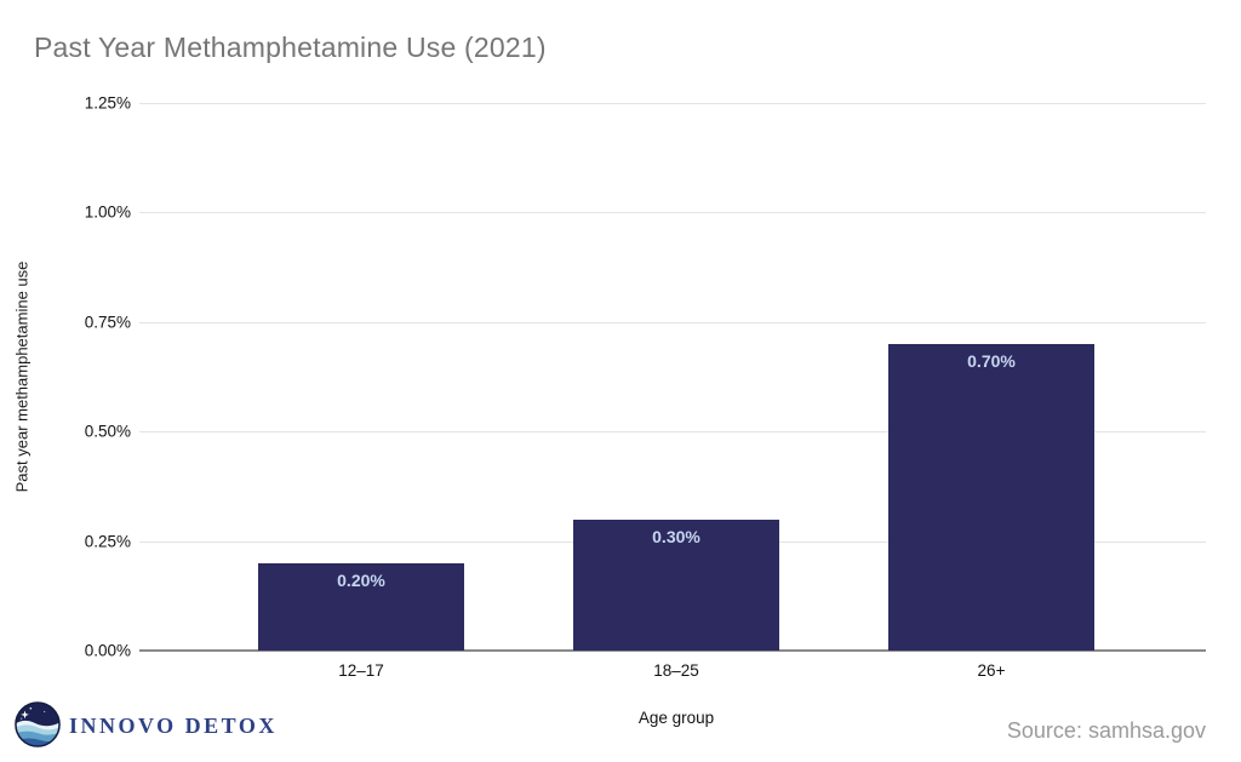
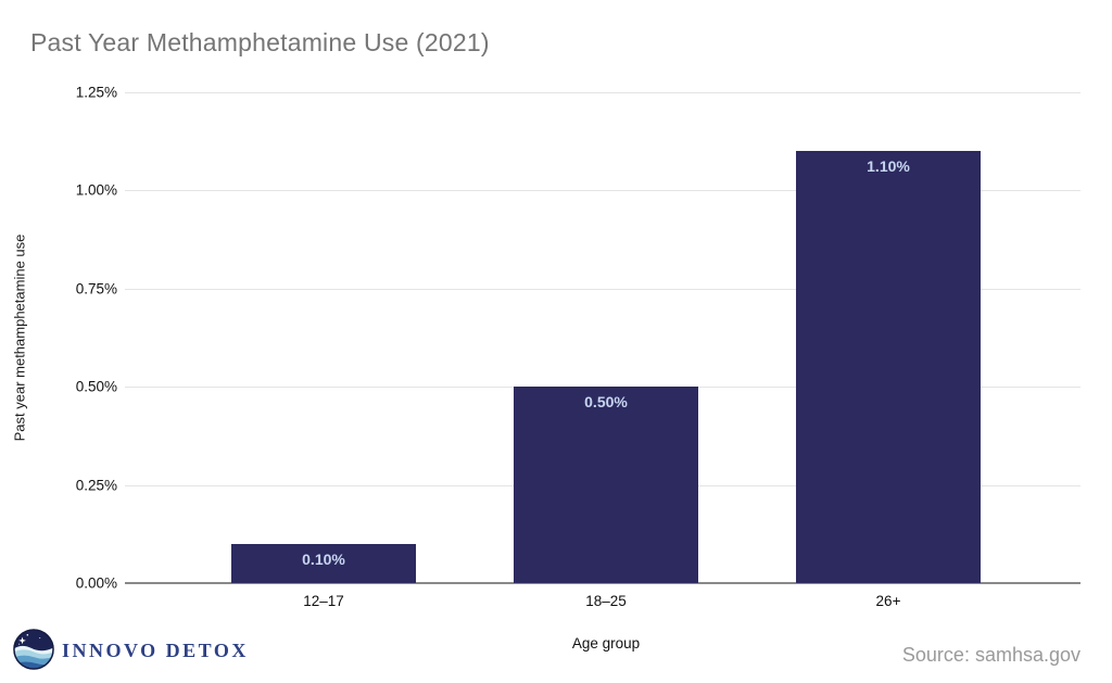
12–17: 0.20% -> 0.10%
18–25: 0.30% -> 0.50%
26+: 0.70% -> 1.10%
